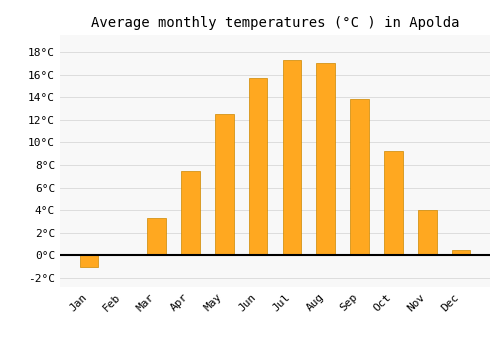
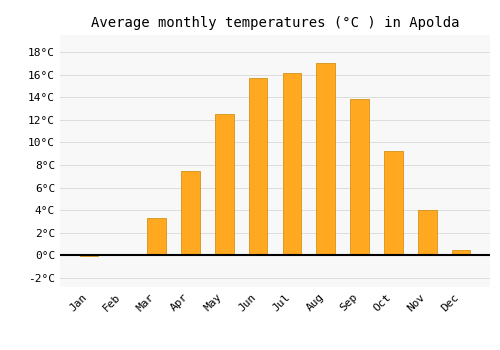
Jan: -1.0°C -> -0.1°C
Jul: 17.3°C -> 16.1°C
